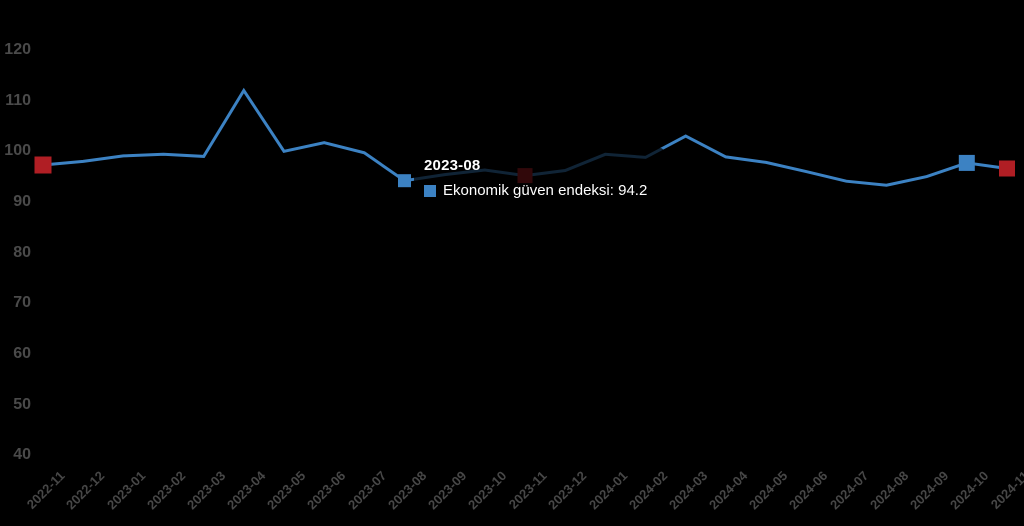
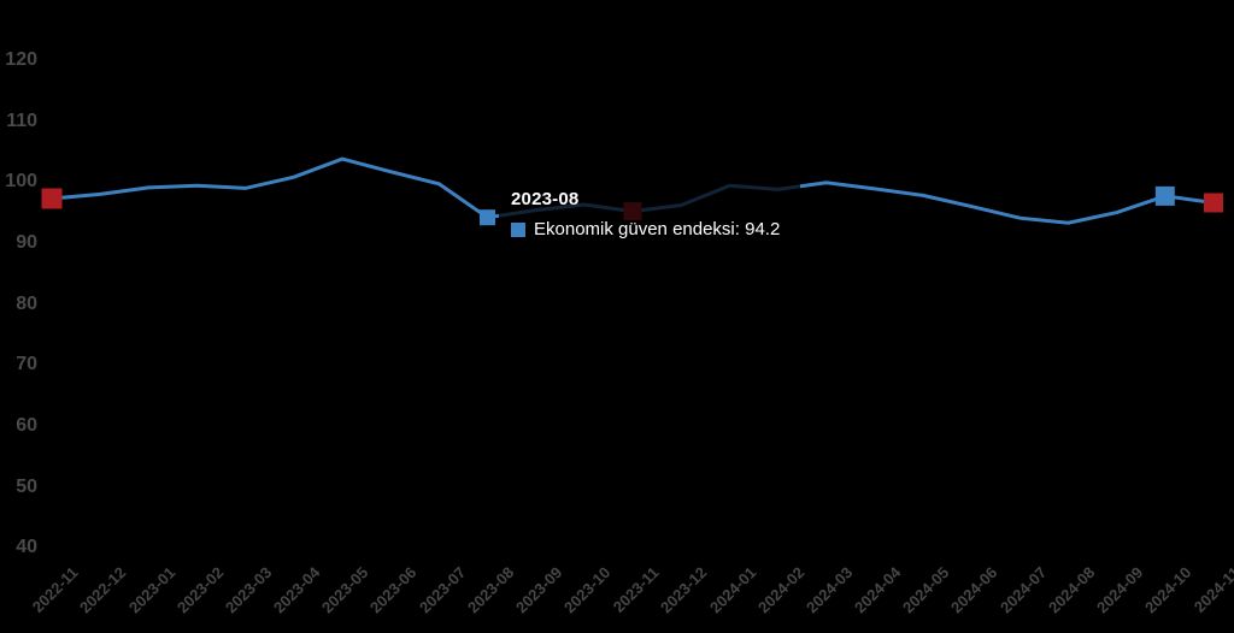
2023-04: 112 -> 101
2023-05: 100 -> 104
2024-03: 103 -> 100
